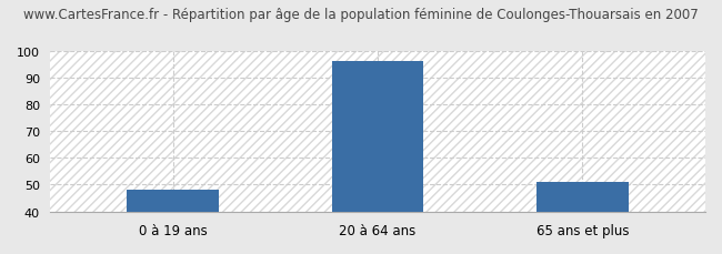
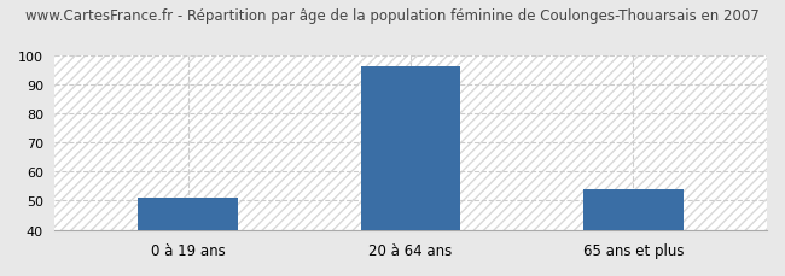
0 à 19 ans: 48 -> 51
65 ans et plus: 51 -> 54
